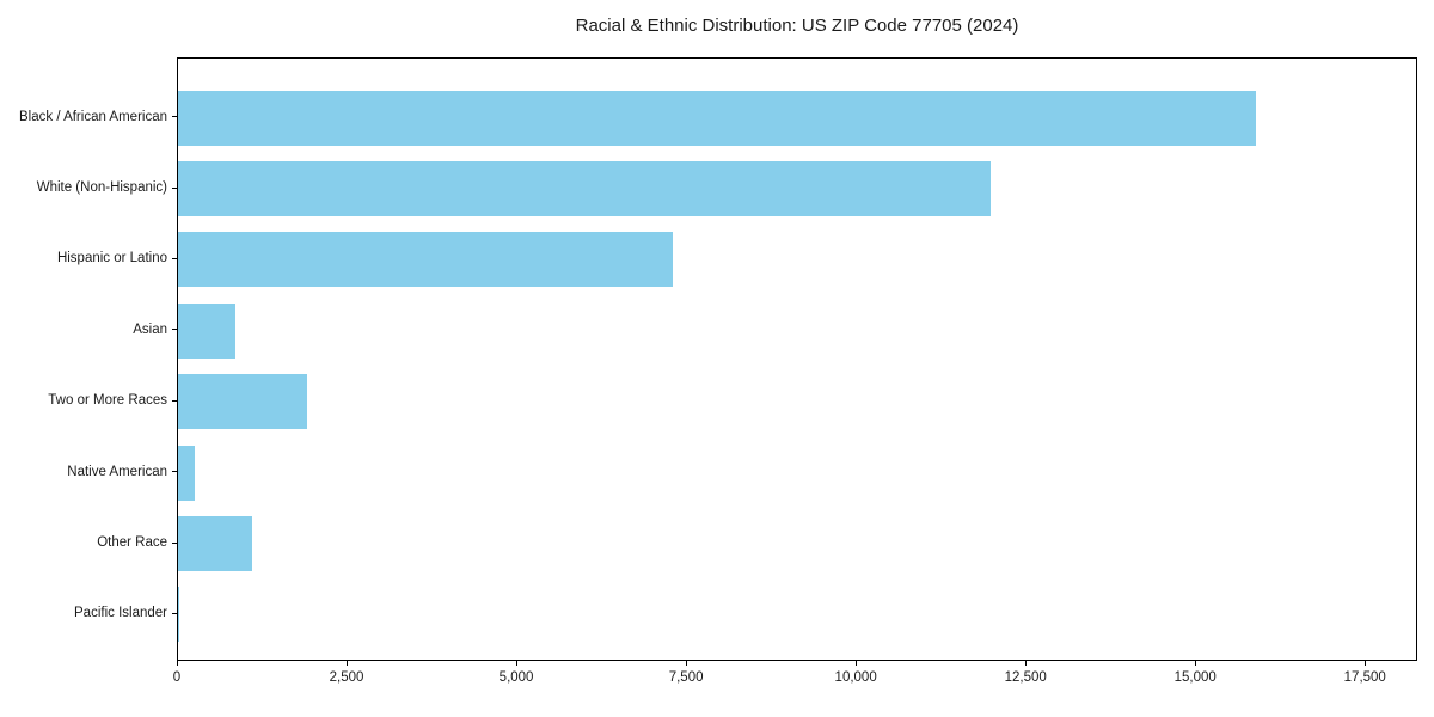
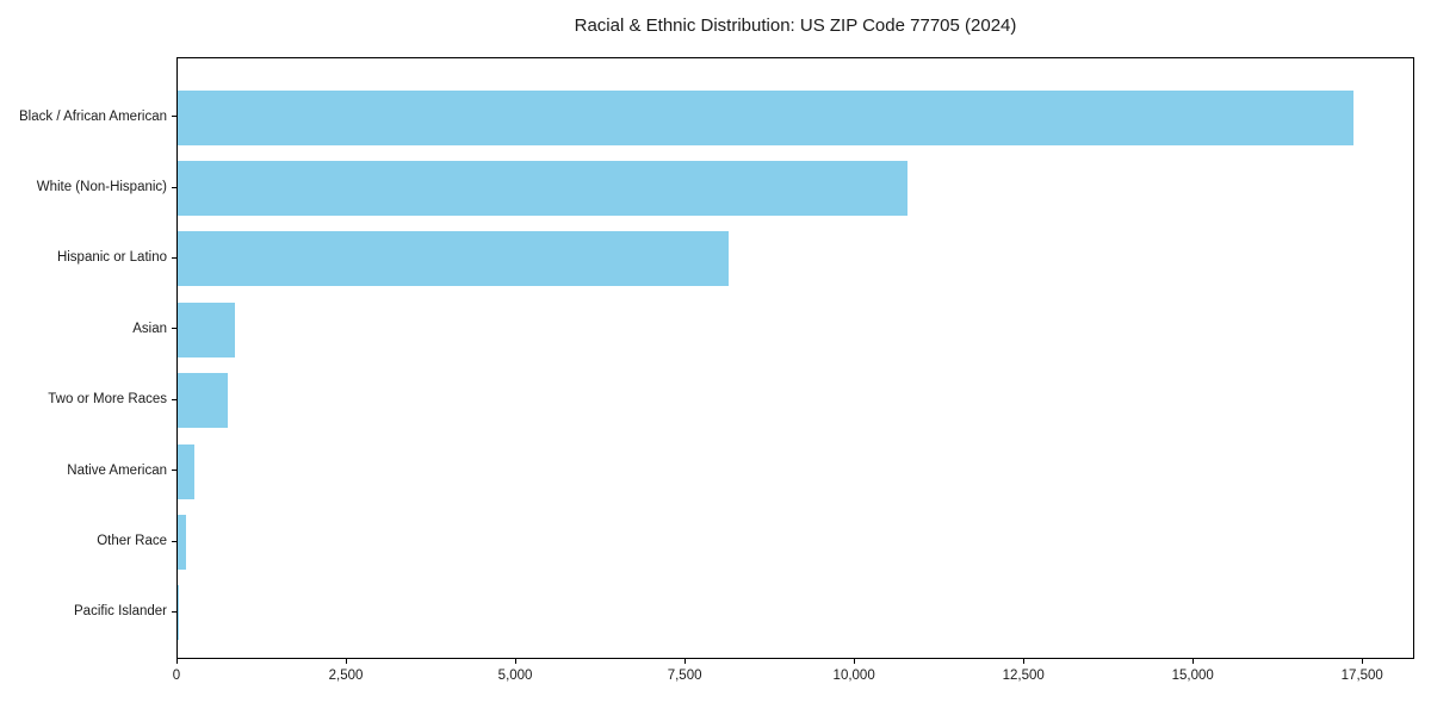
Black / African American: 15900 -> 17400
White (Non-Hispanic): 12000 -> 10800
Hispanic or Latino: 7300 -> 8200
Two or More Races: 1900 -> 700
Other Race: 1100 -> 100
